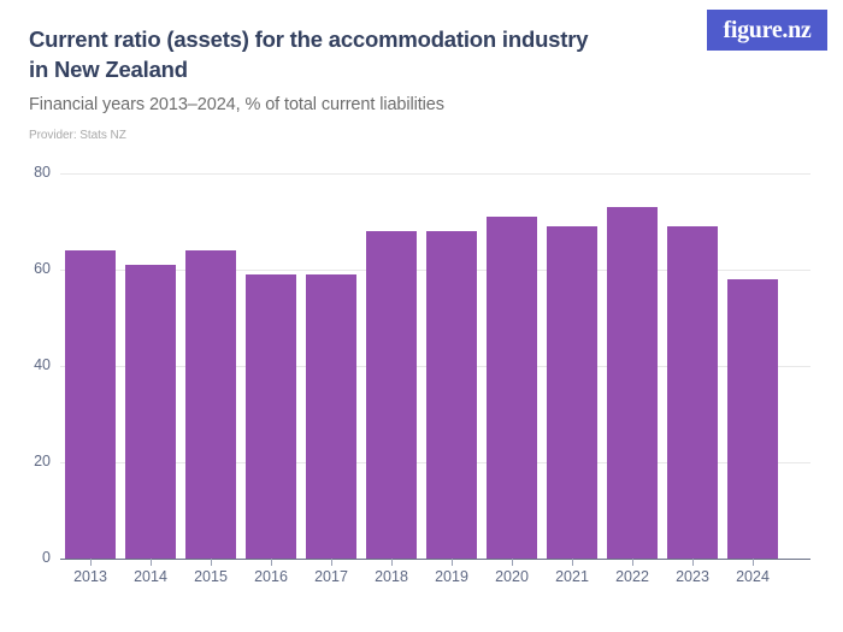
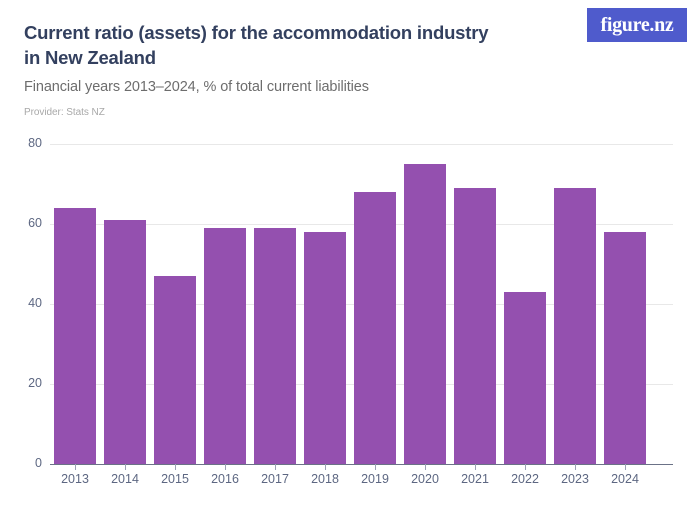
2015: 64 -> 47
2018: 68 -> 58
2020: 71 -> 75
2022: 73 -> 43
